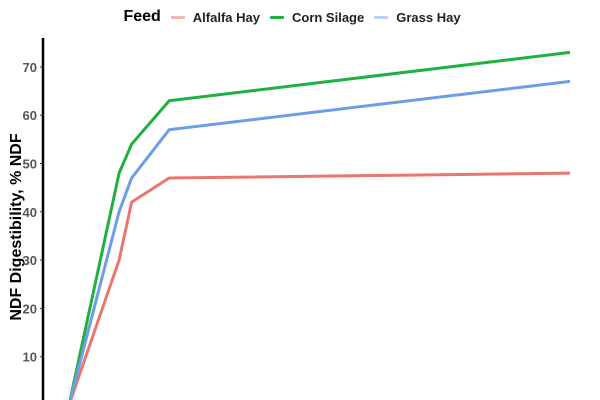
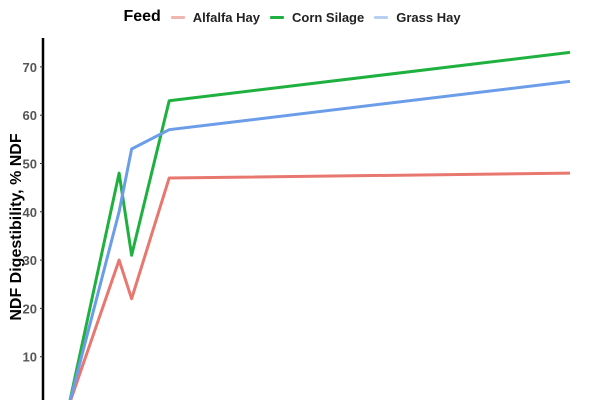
Alfalfa Hay/30: 42 -> 22
Corn Silage/30: 54 -> 31
Grass Hay/30: 47 -> 53
